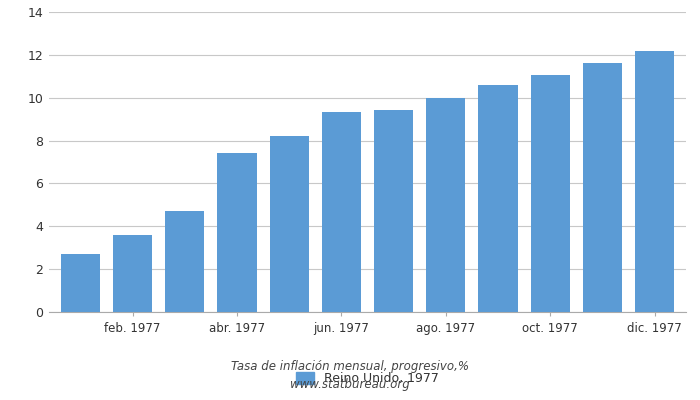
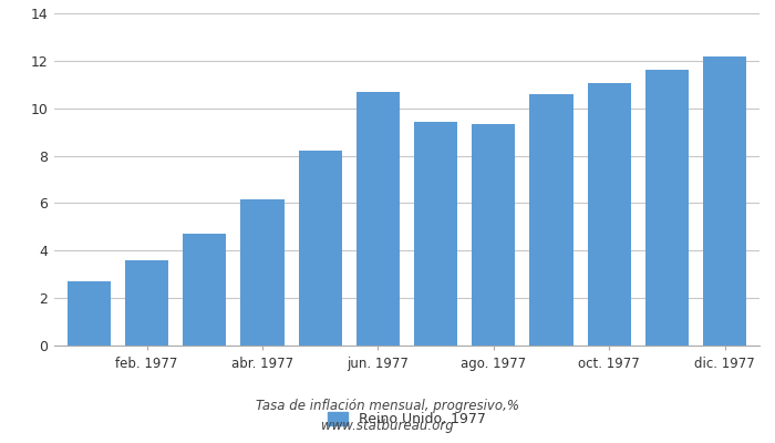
abr. 1977: 7.40 -> 6.15
jun. 1977: 9.35 -> 10.70
ago. 1977: 10.00 -> 9.35
